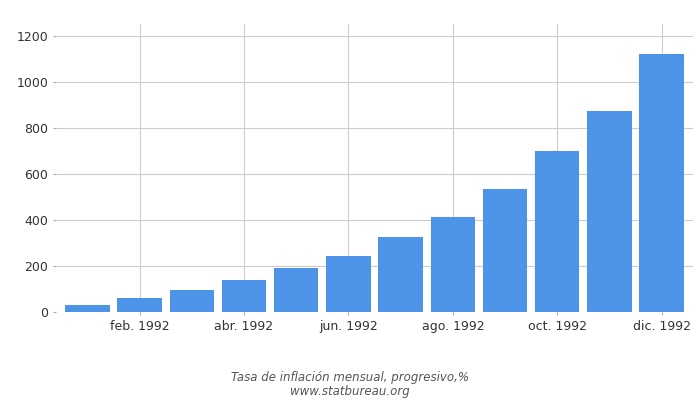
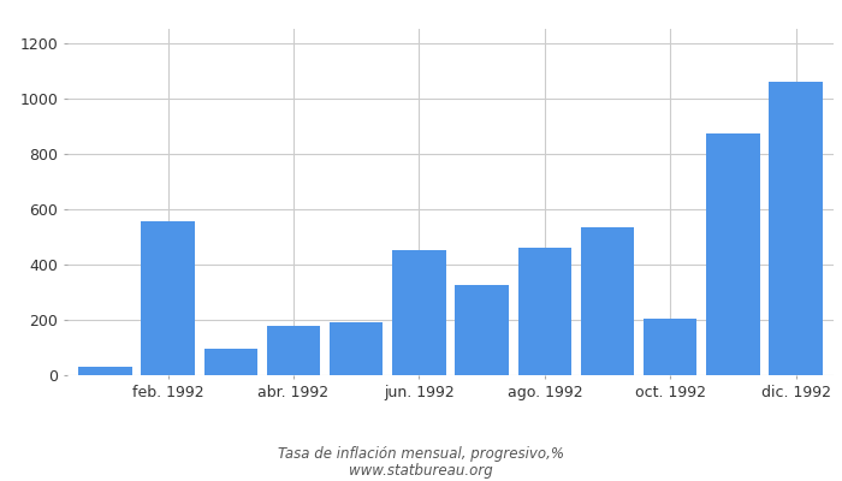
feb. 1992: 62 -> 555
abr. 1992: 137 -> 180
jun. 1992: 245 -> 450
ago. 1992: 413 -> 460
oct. 1992: 700 -> 205
dic. 1992: 1120 -> 1060
